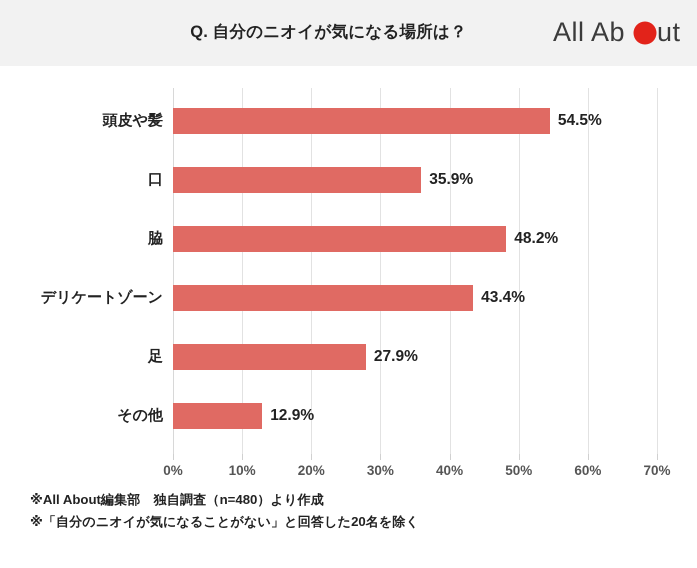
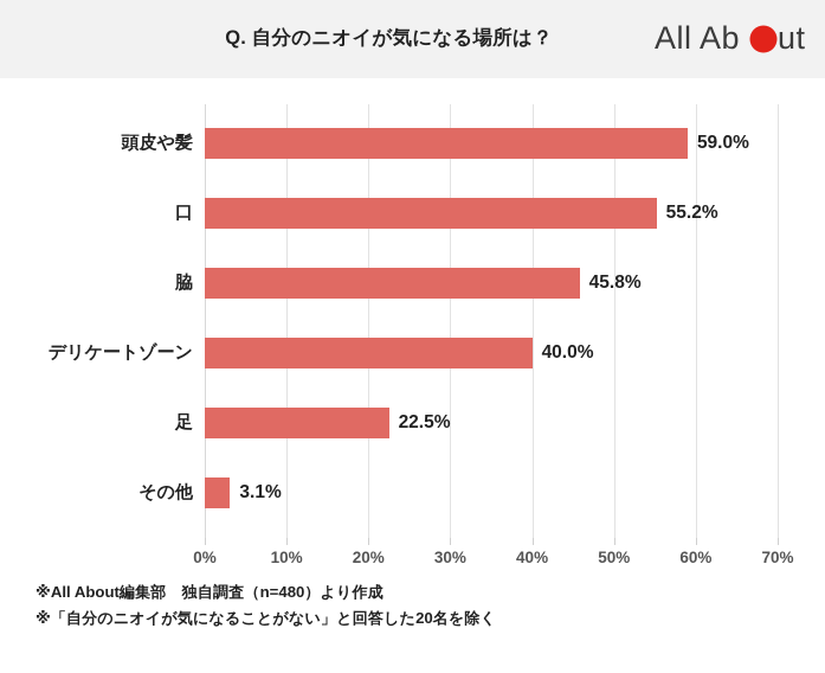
頭皮や髪: 54.5% -> 59.0%
口: 35.9% -> 55.2%
脇: 48.2% -> 45.8%
デリケートゾーン: 43.4% -> 40.0%
足: 27.9% -> 22.5%
その他: 12.9% -> 3.1%
